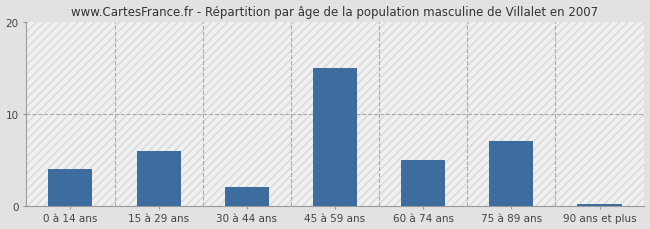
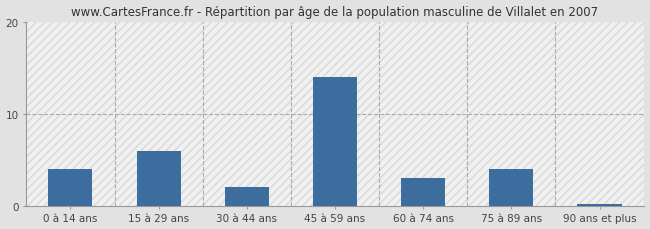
45 à 59 ans: 15.0 -> 14.0
60 à 74 ans: 5.0 -> 3.0
75 à 89 ans: 7.0 -> 4.0
